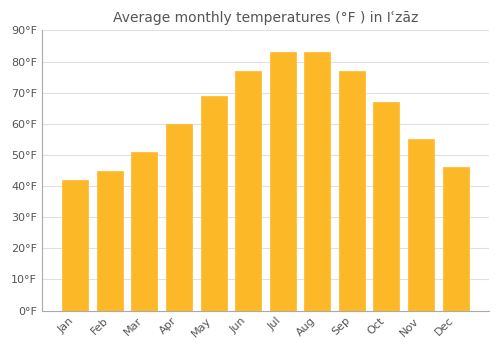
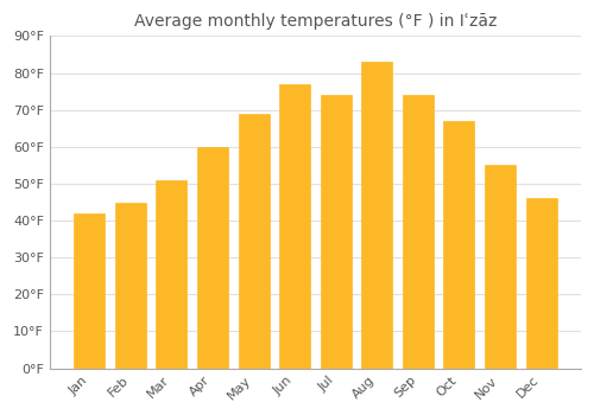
Jul: 83°F -> 74°F
Sep: 77°F -> 74°F
